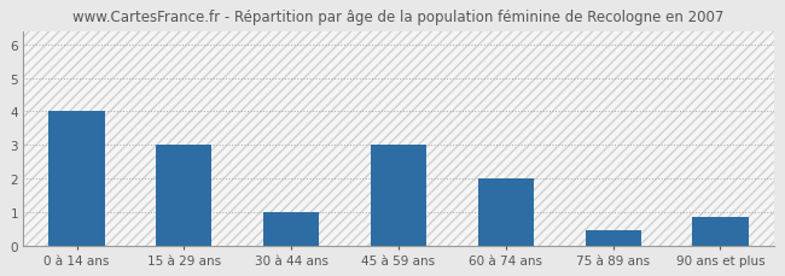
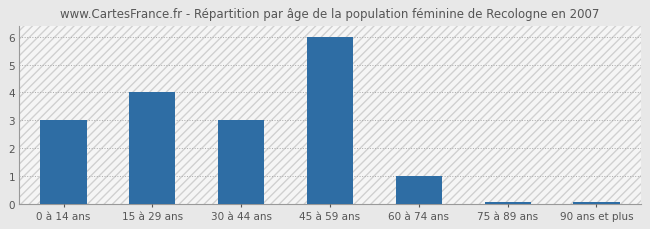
0 à 14 ans: 4.00 -> 3.00
15 à 29 ans: 3.00 -> 4.00
30 à 44 ans: 1.00 -> 3.00
45 à 59 ans: 3.00 -> 6.00
60 à 74 ans: 2.00 -> 1.00
75 à 89 ans: 0.45 -> 0.07
90 ans et plus: 0.85 -> 0.07
